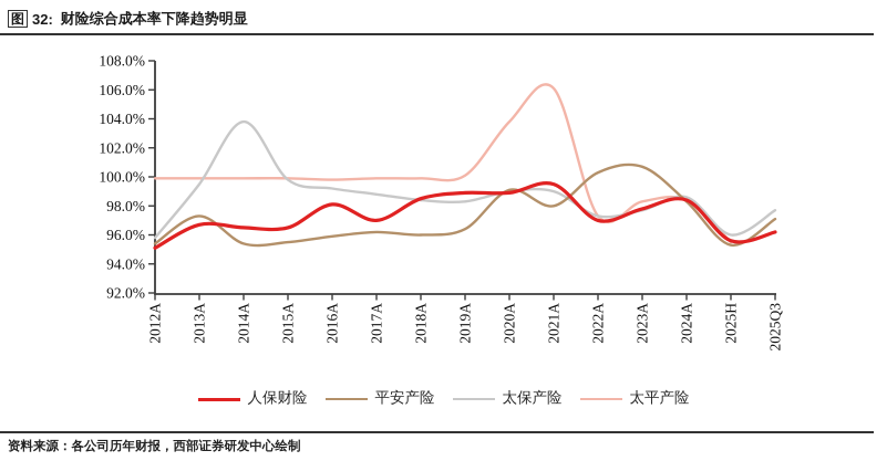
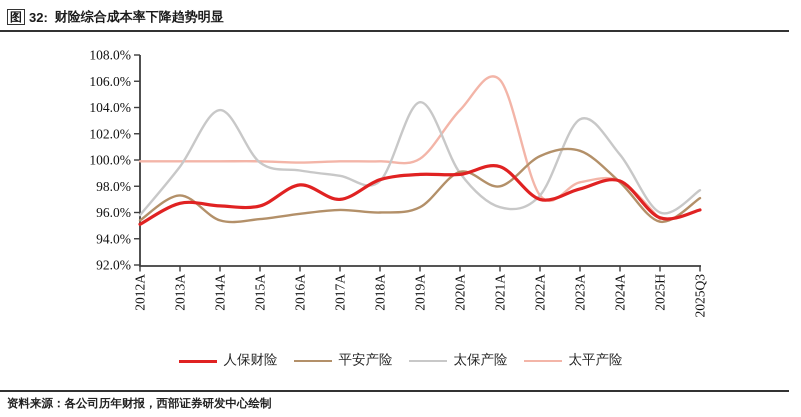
太保产险/2019A: 98.3% -> 104.4%
太保产险/2021A: 99.0% -> 96.4%
太保产险/2023A: 97.7% -> 103.1%
太保产险/2024A: 98.6% -> 100.4%
